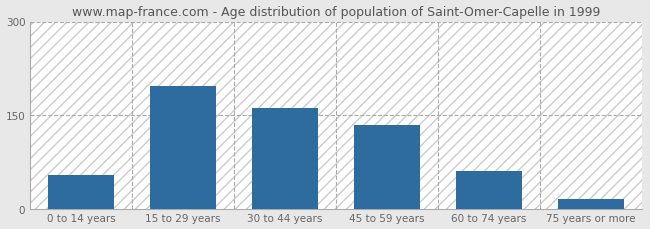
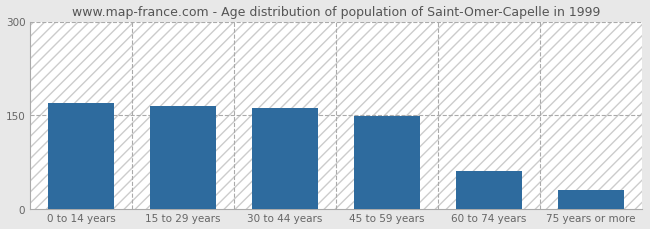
0 to 14 years: 54 -> 170
15 to 29 years: 196 -> 164
45 to 59 years: 134 -> 148
75 years or more: 16 -> 30
